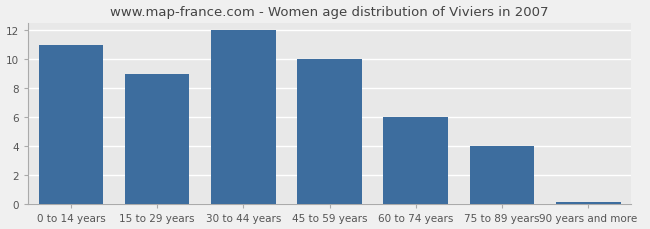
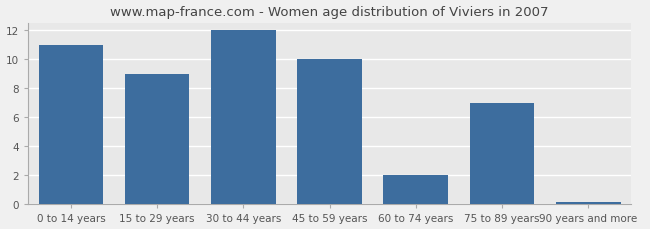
60 to 74 years: 6.0 -> 2.0
75 to 89 years: 4.0 -> 7.0
